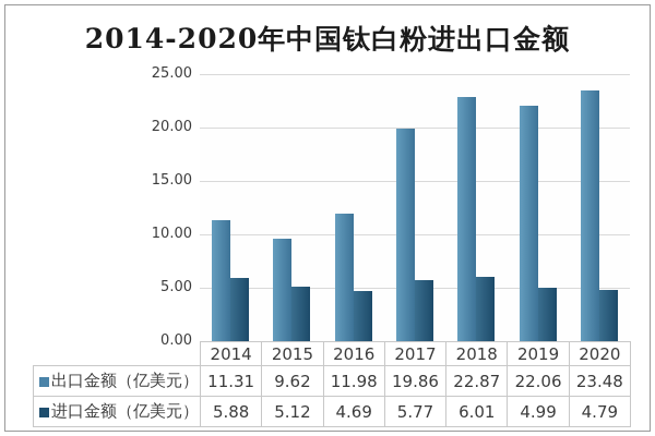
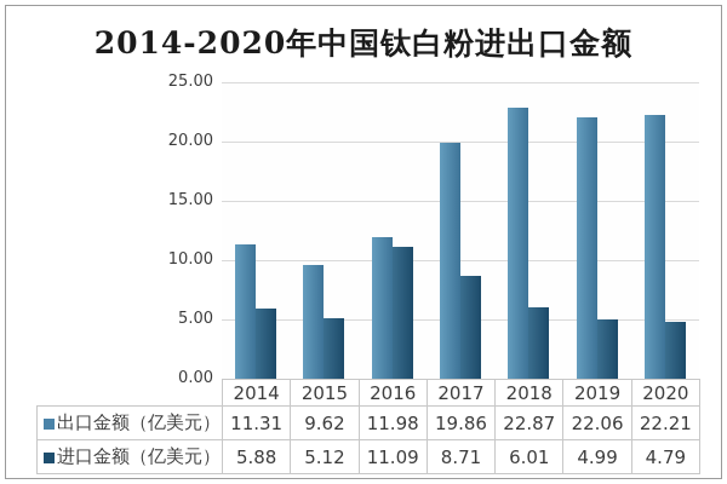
进口金额（亿美元）/2016: 4.69 -> 11.09
进口金额（亿美元）/2017: 5.77 -> 8.71
出口金额（亿美元）/2020: 23.48 -> 22.21
